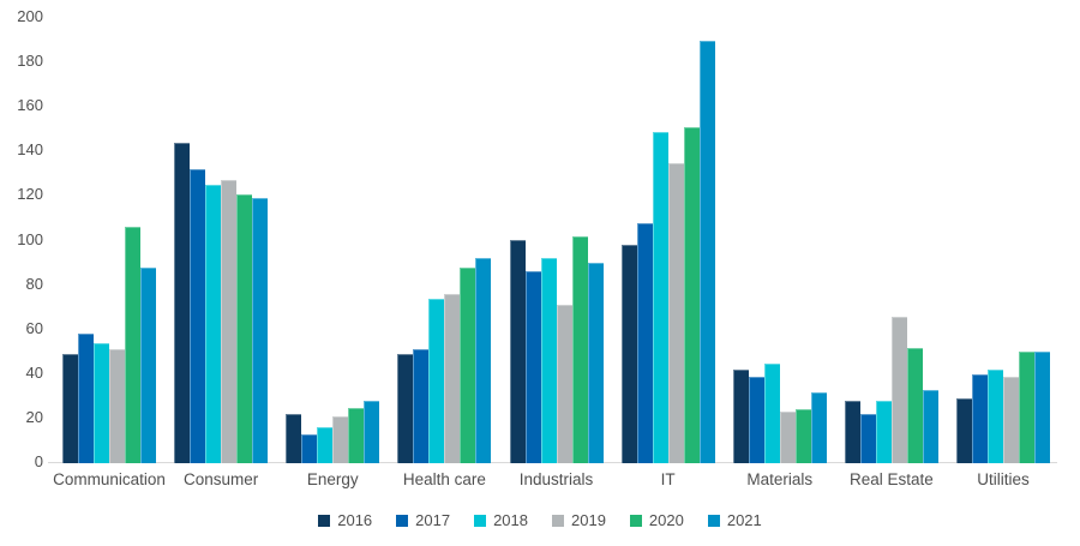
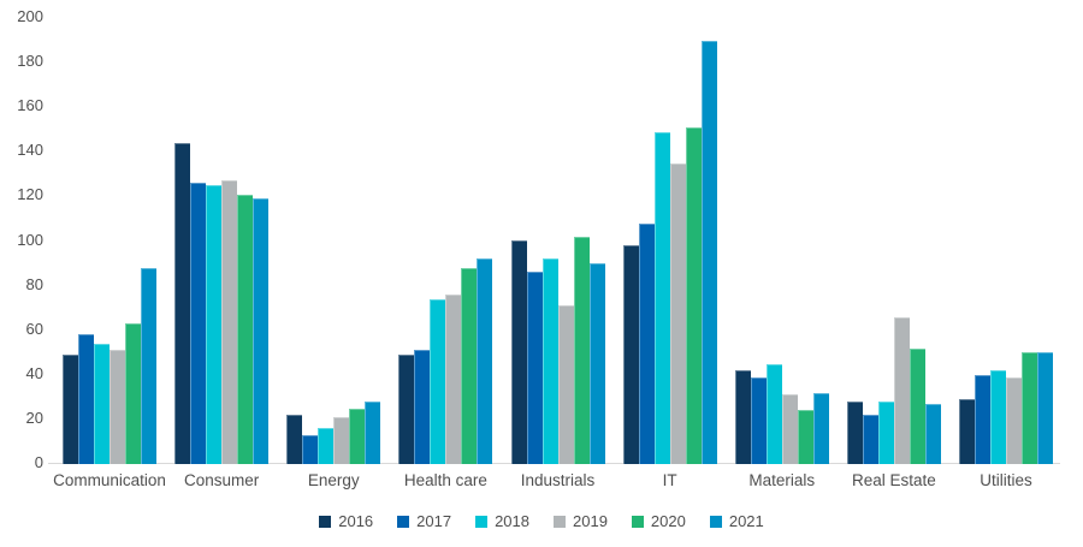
2020/Communication: 106 -> 63
2017/Consumer: 132 -> 126
2019/Materials: 23 -> 31
2021/Real Estate: 33 -> 27
